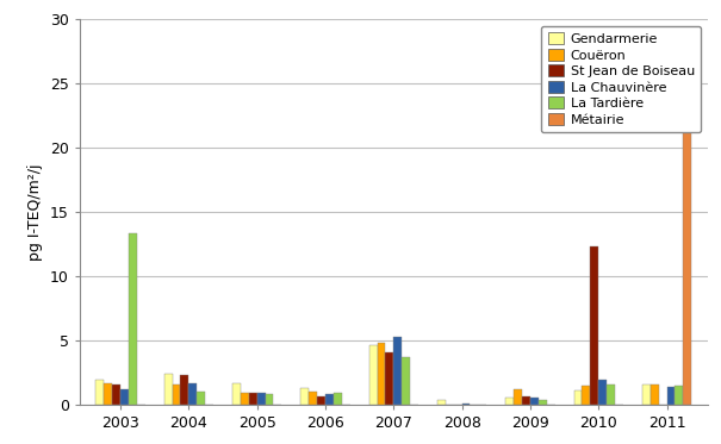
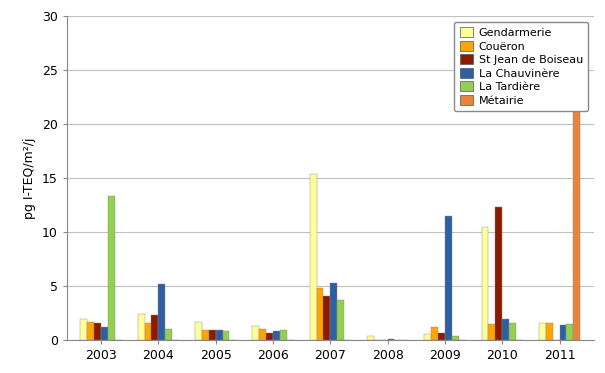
La Chauvinère/2004: 1.7 -> 5.2
Gendarmerie/2007: 4.7 -> 15.4
La Chauvinère/2009: 0.6 -> 11.5
Gendarmerie/2010: 1.1 -> 10.5
